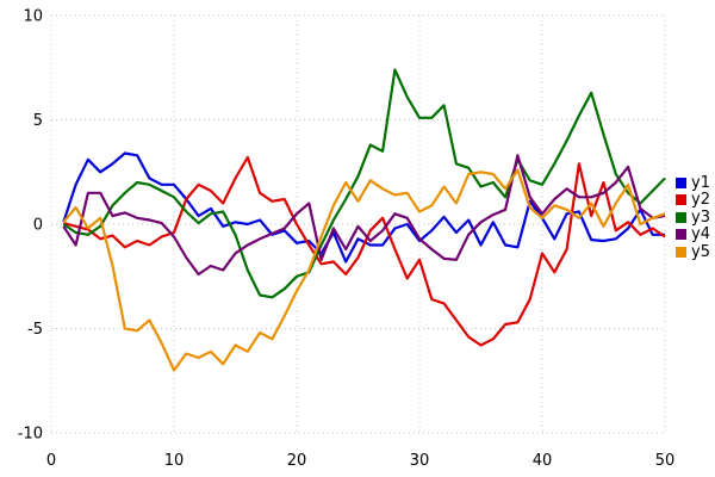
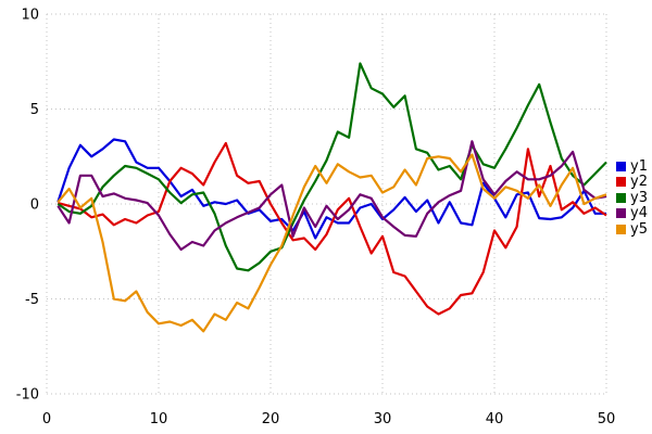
y5/10: -7.0 -> -6.3
y3/30: 5.1 -> 5.8
